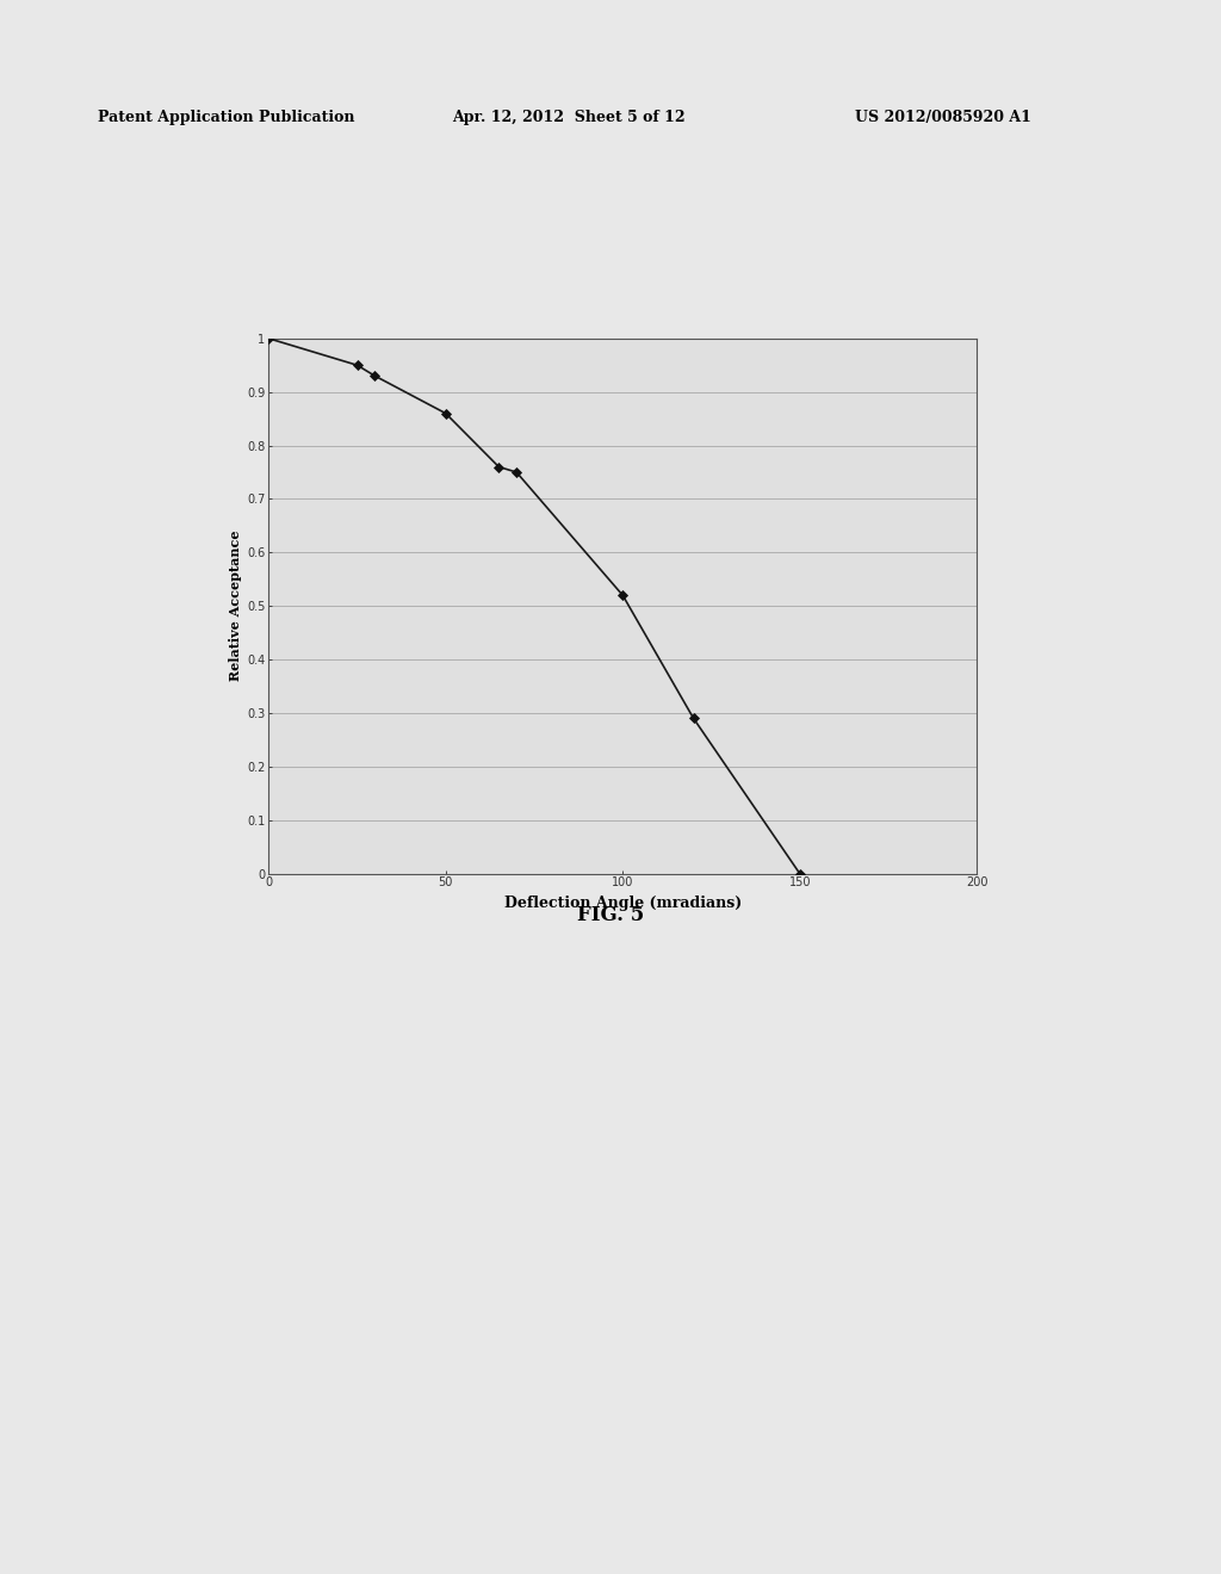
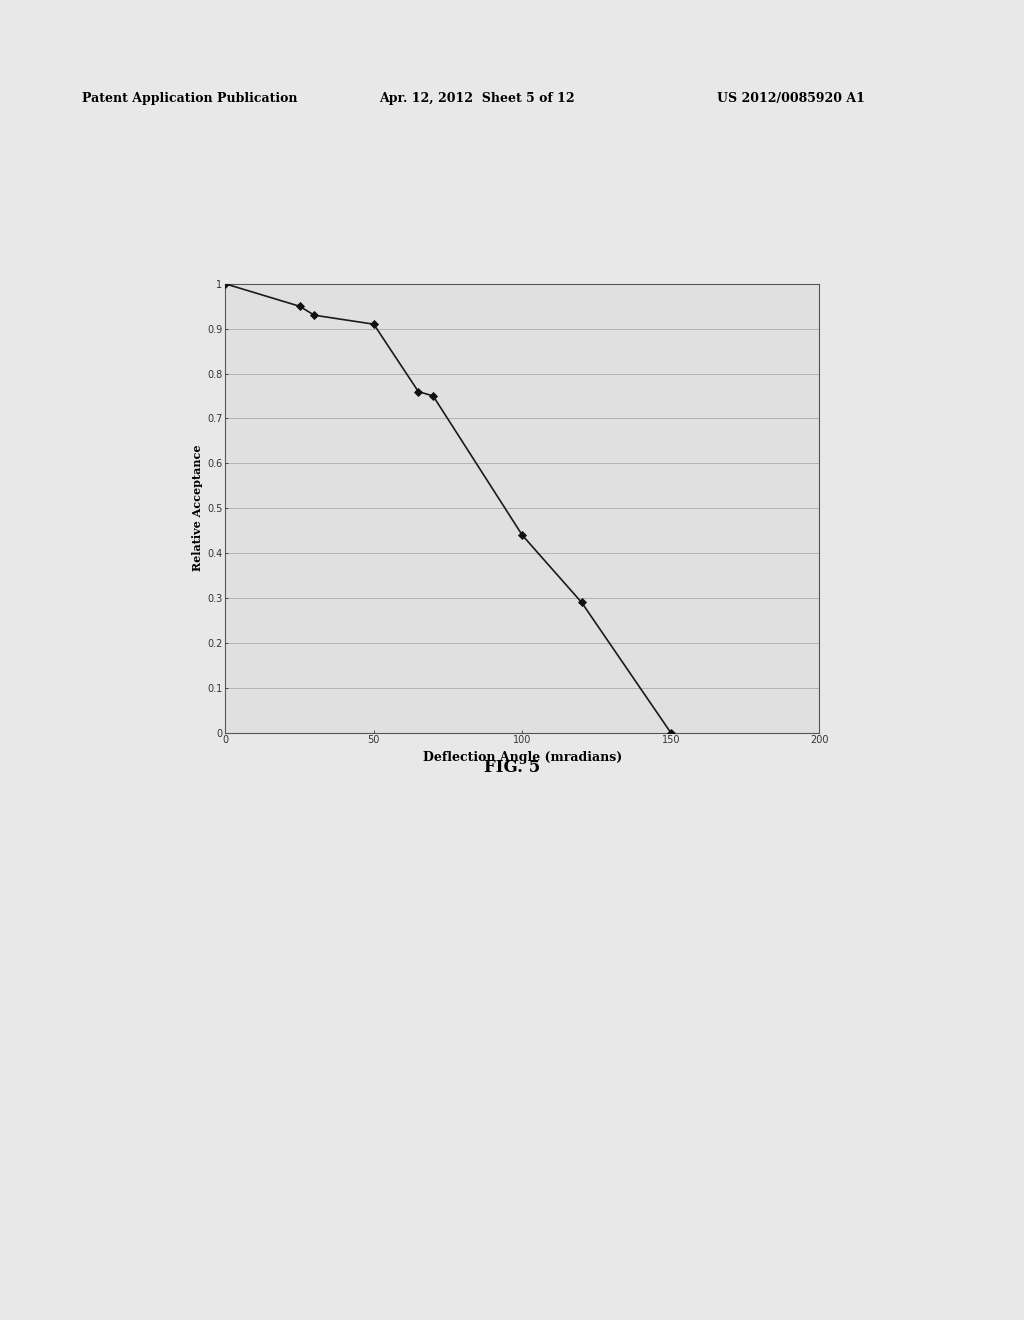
50: 0.86 -> 0.91
100: 0.52 -> 0.44
